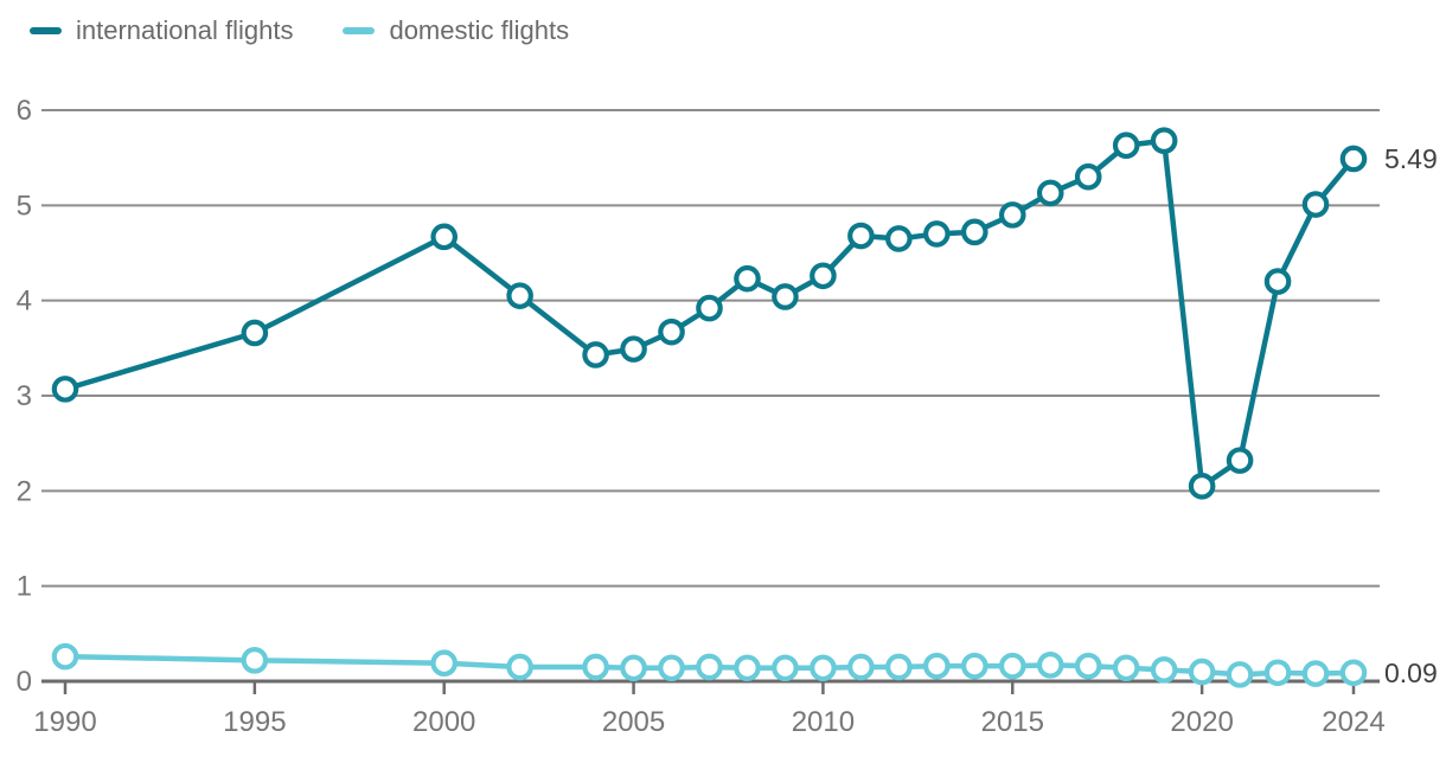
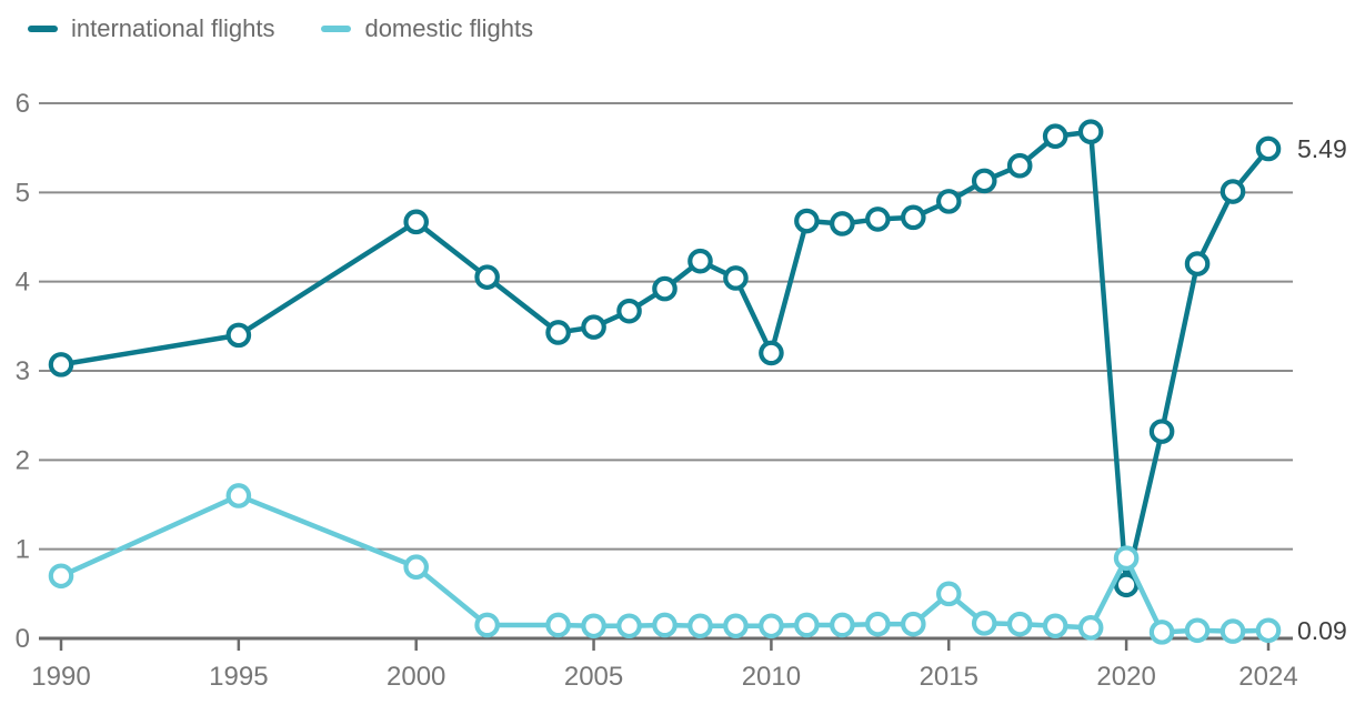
domestic flights/1990: 0.3 -> 0.7
international flights/1995: 3.7 -> 3.4
domestic flights/1995: 0.2 -> 1.6
domestic flights/2000: 0.2 -> 0.8
international flights/2010: 4.3 -> 3.2
domestic flights/2015: 0.2 -> 0.5
international flights/2020: 2.0 -> 0.6
domestic flights/2020: 0.1 -> 0.9
